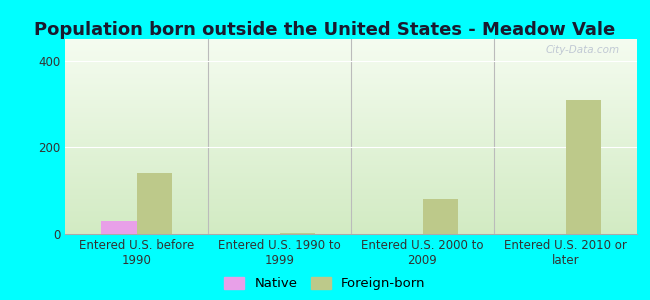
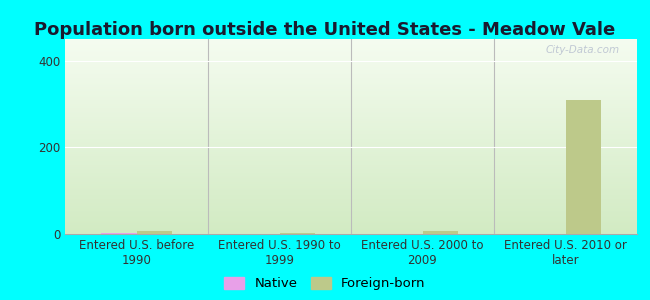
Native/Entered U.S. before 1990: 30 -> 2
Foreign-born/Entered U.S. before 1990: 140 -> 8
Foreign-born/Entered U.S. 2000 to 2009: 80 -> 8
